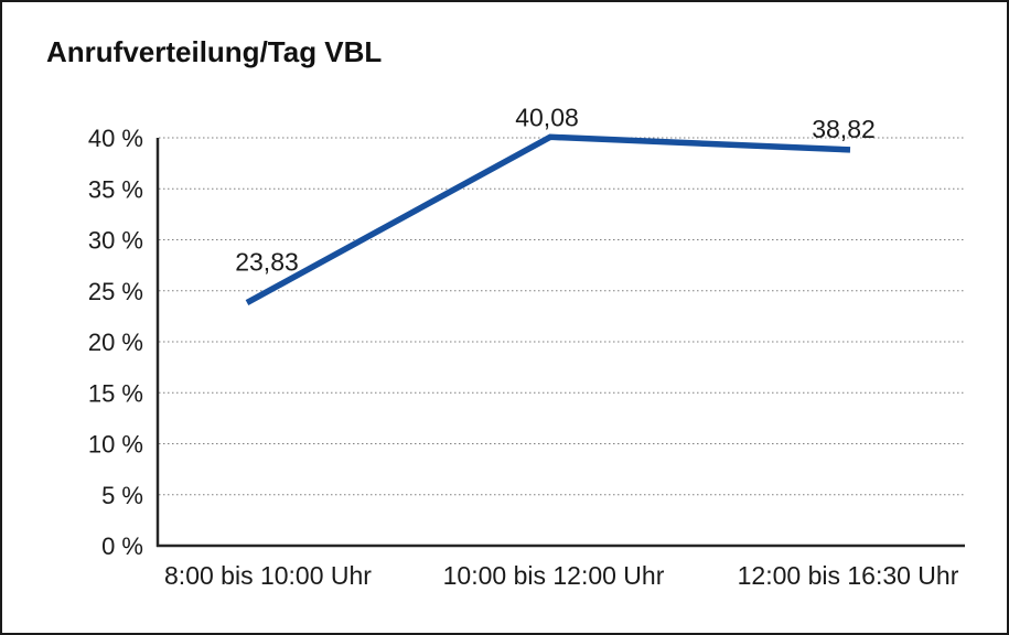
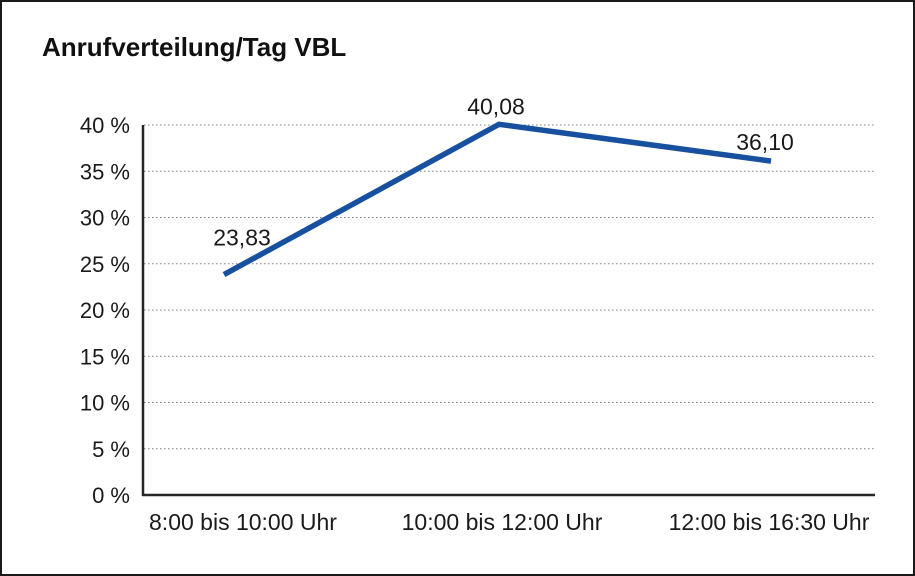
12:00 bis 16:30 Uhr: 38,82 -> 36,10
